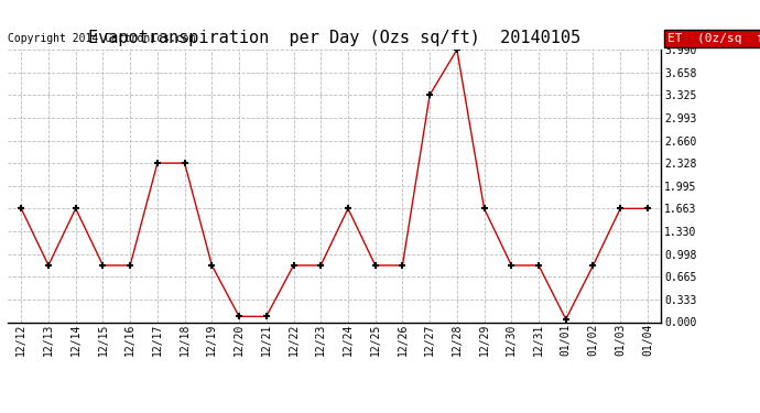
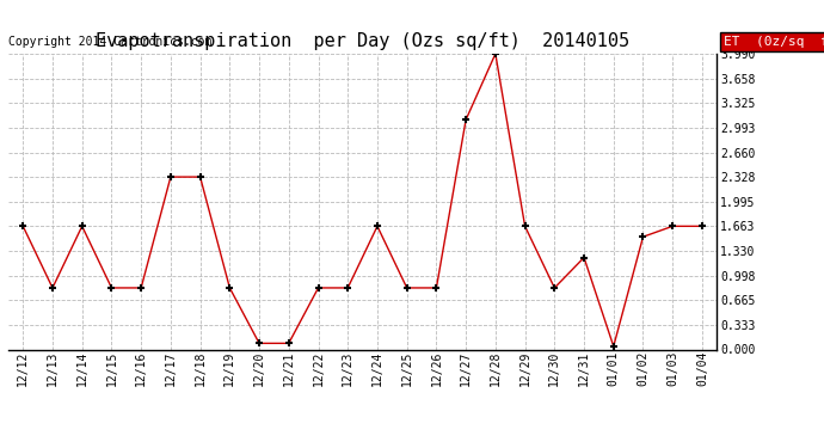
12/27: 3.33 -> 3.10
12/31: 0.83 -> 1.24
01/02: 0.83 -> 1.52
